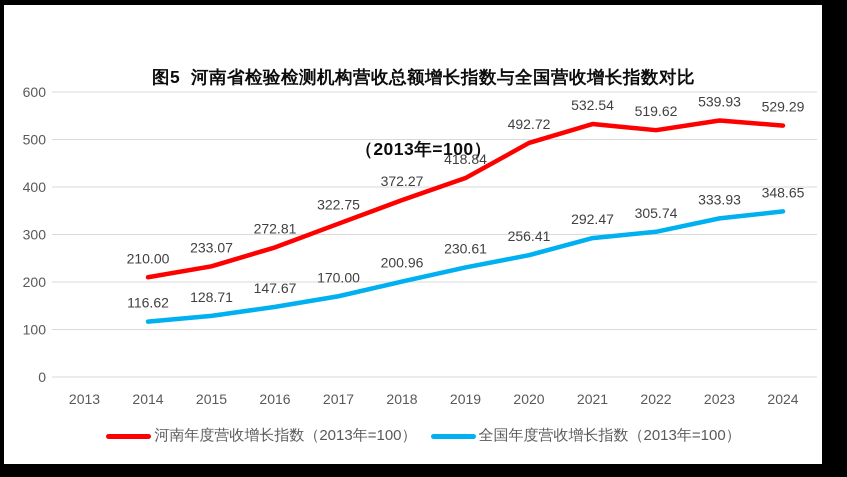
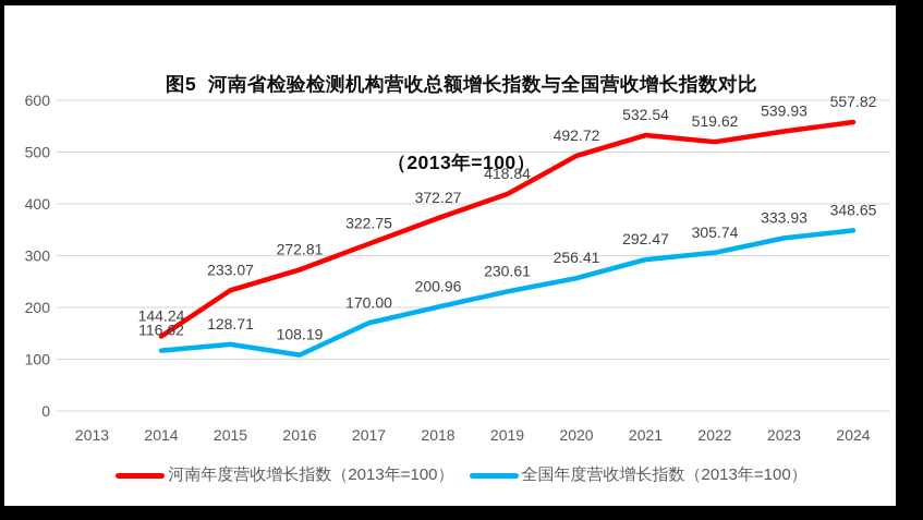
河南年度营收增长指数（2013年=100）/2014: 210.00 -> 144.24
全国年度营收增长指数（2013年=100）/2016: 147.67 -> 108.19
河南年度营收增长指数（2013年=100）/2024: 529.29 -> 557.82
